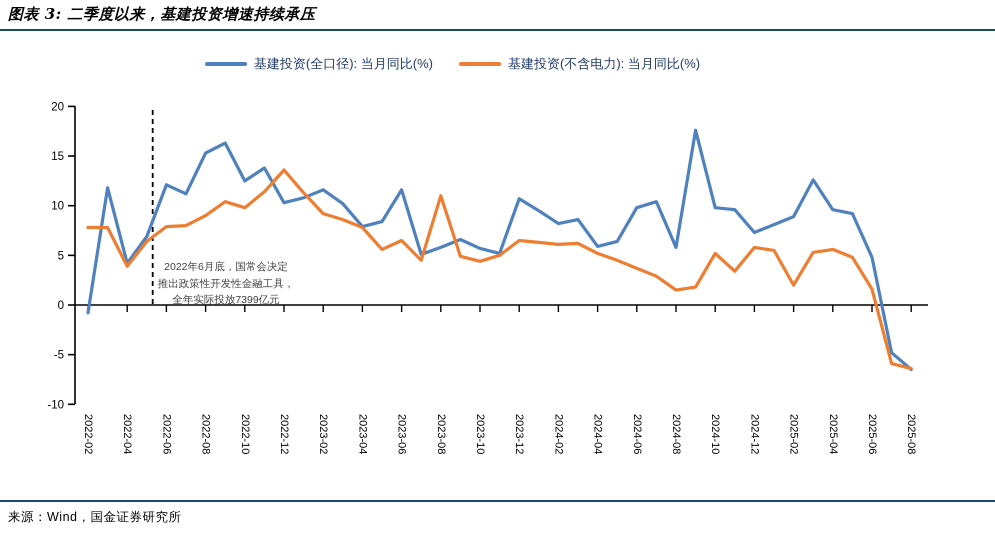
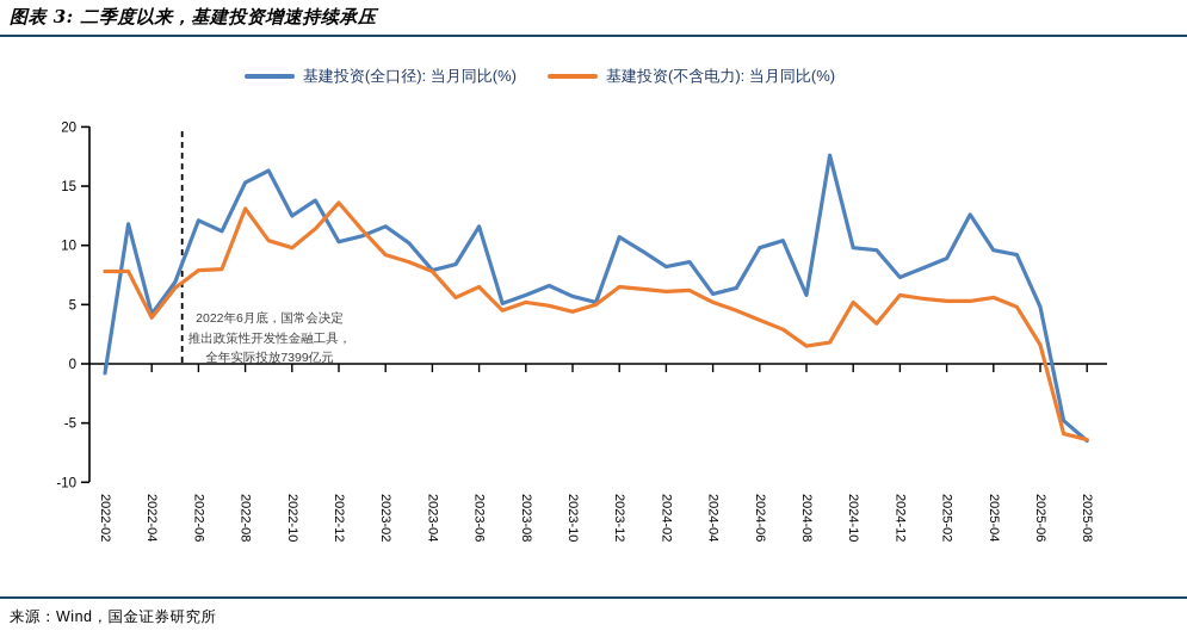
基建投资(不含电力): 当月同比(%)/2022-08: 9 -> 13
基建投资(不含电力): 当月同比(%)/2023-08: 11 -> 5
基建投资(不含电力): 当月同比(%)/2025-02: 2 -> 5
